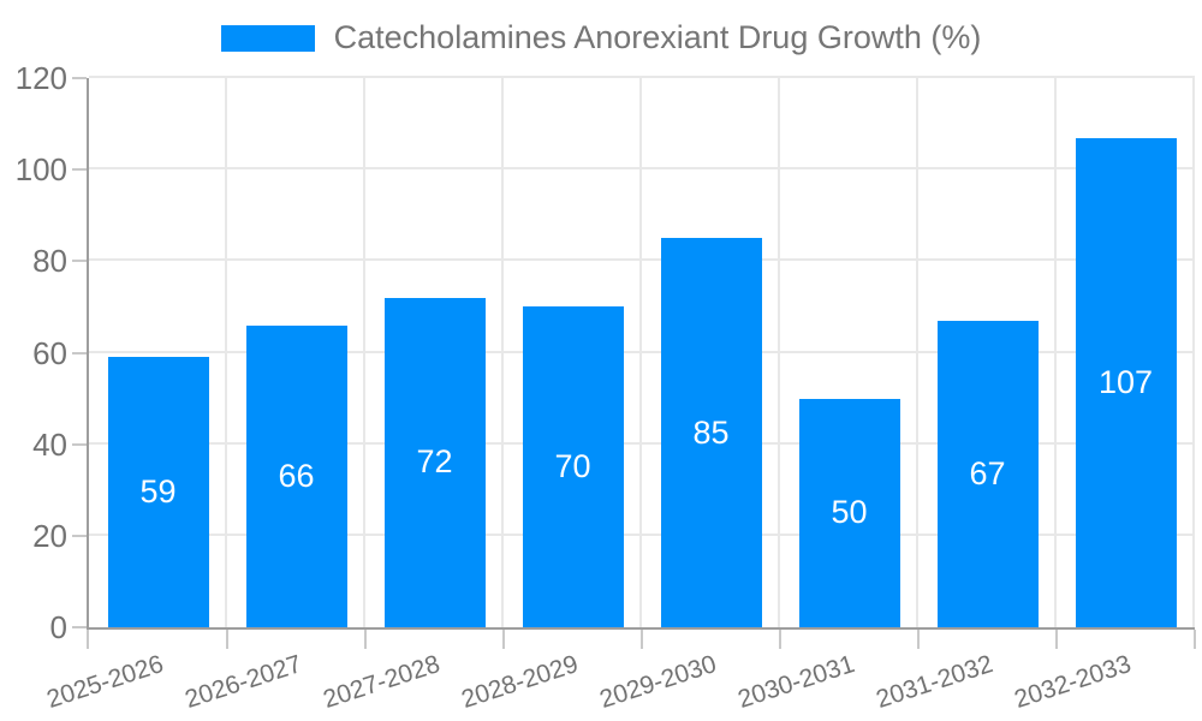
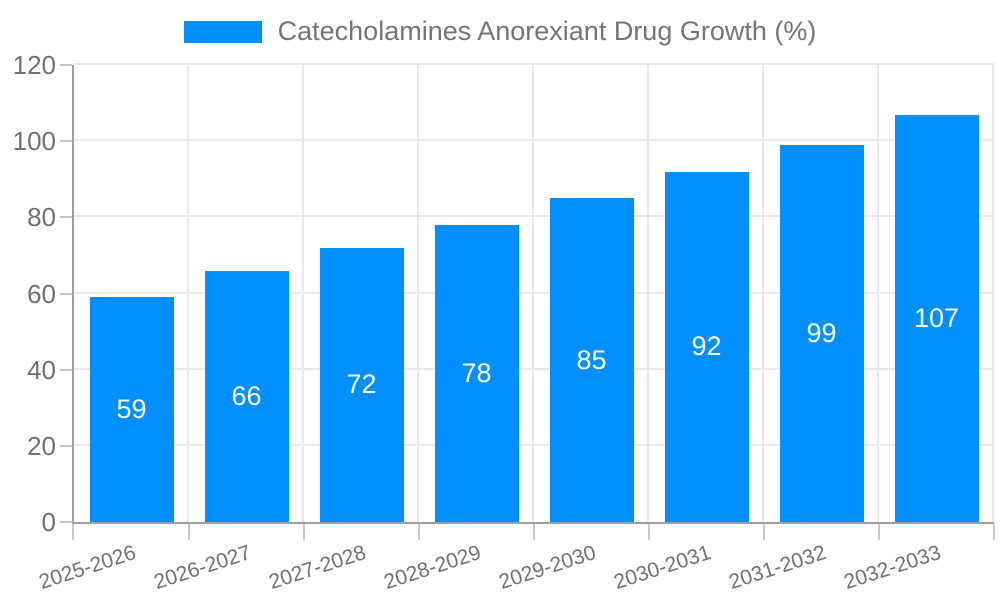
2028-2029: 70 -> 78
2030-2031: 50 -> 92
2031-2032: 67 -> 99
